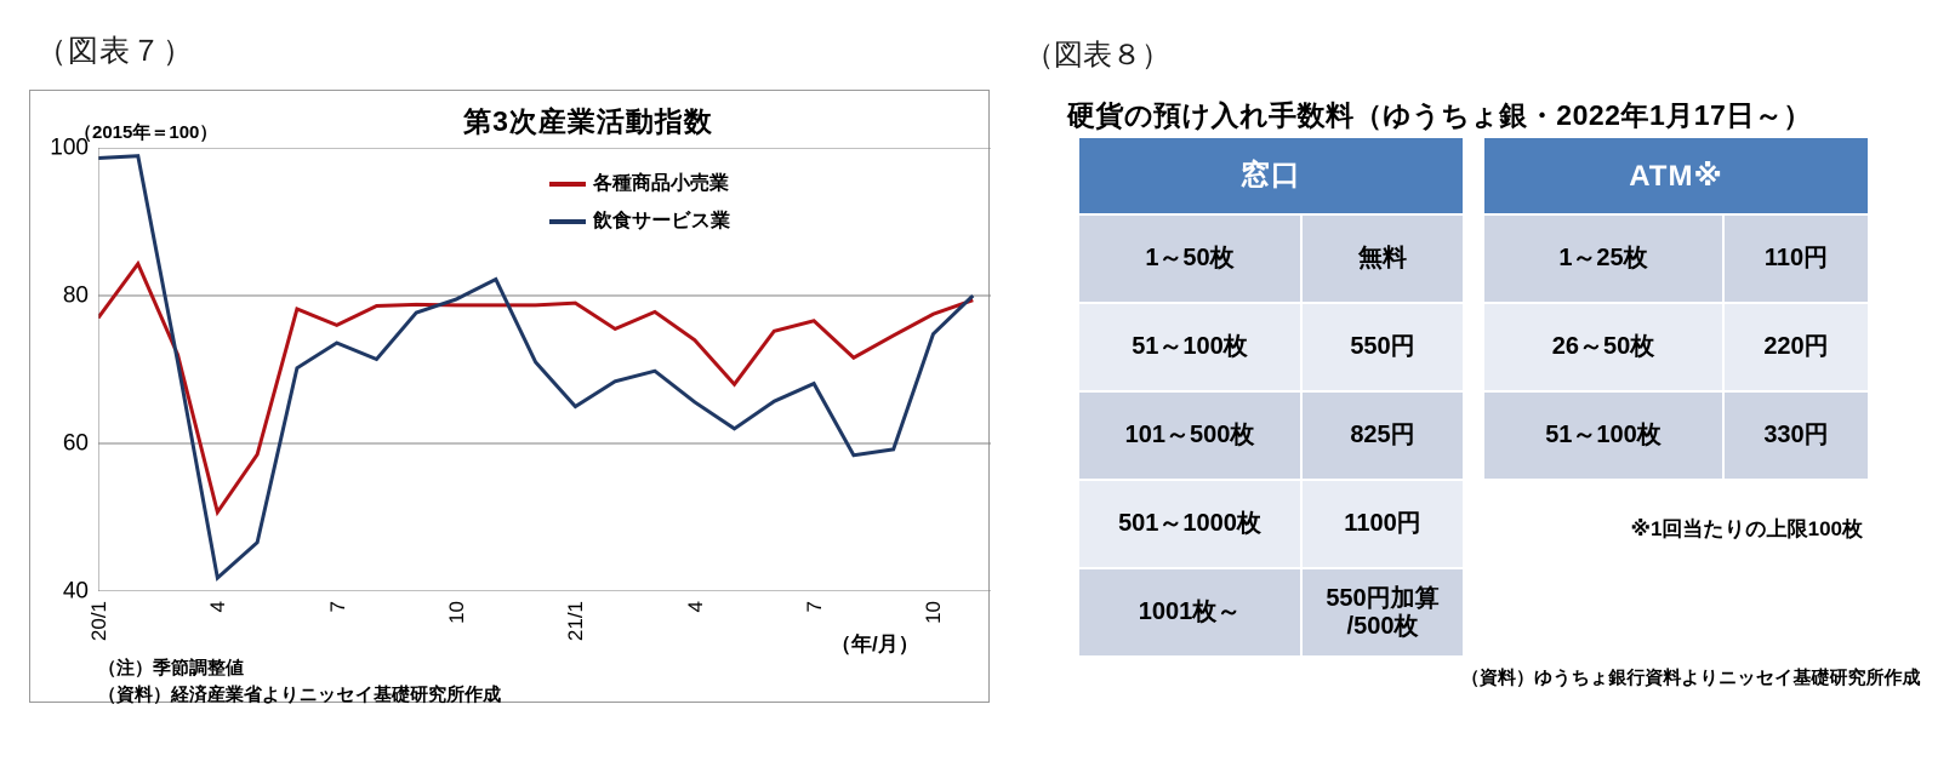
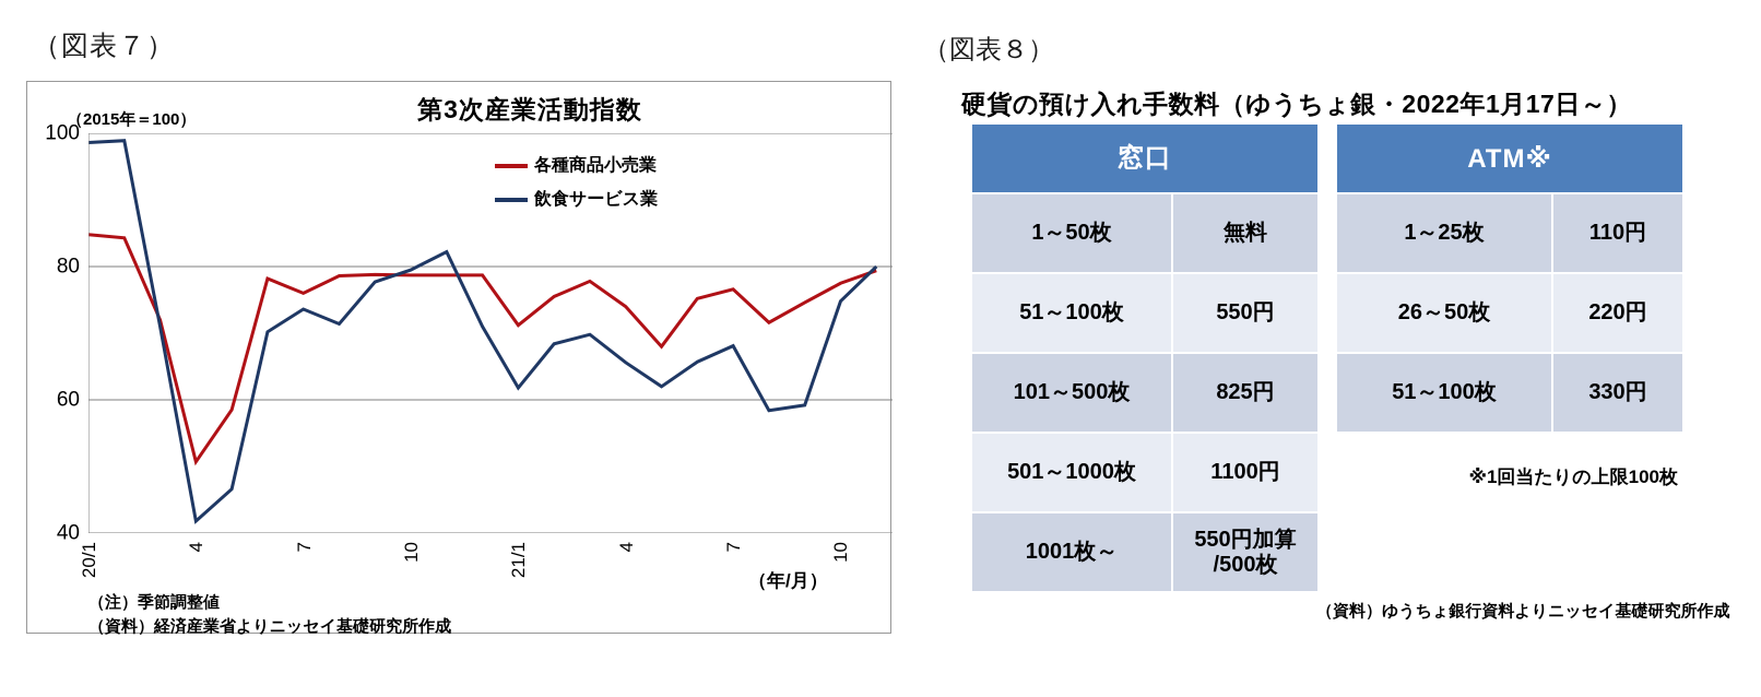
各種商品小売業/20/1: 77 -> 85
各種商品小売業/21/1: 79 -> 71
飲食サービス業/21/1: 65 -> 62
